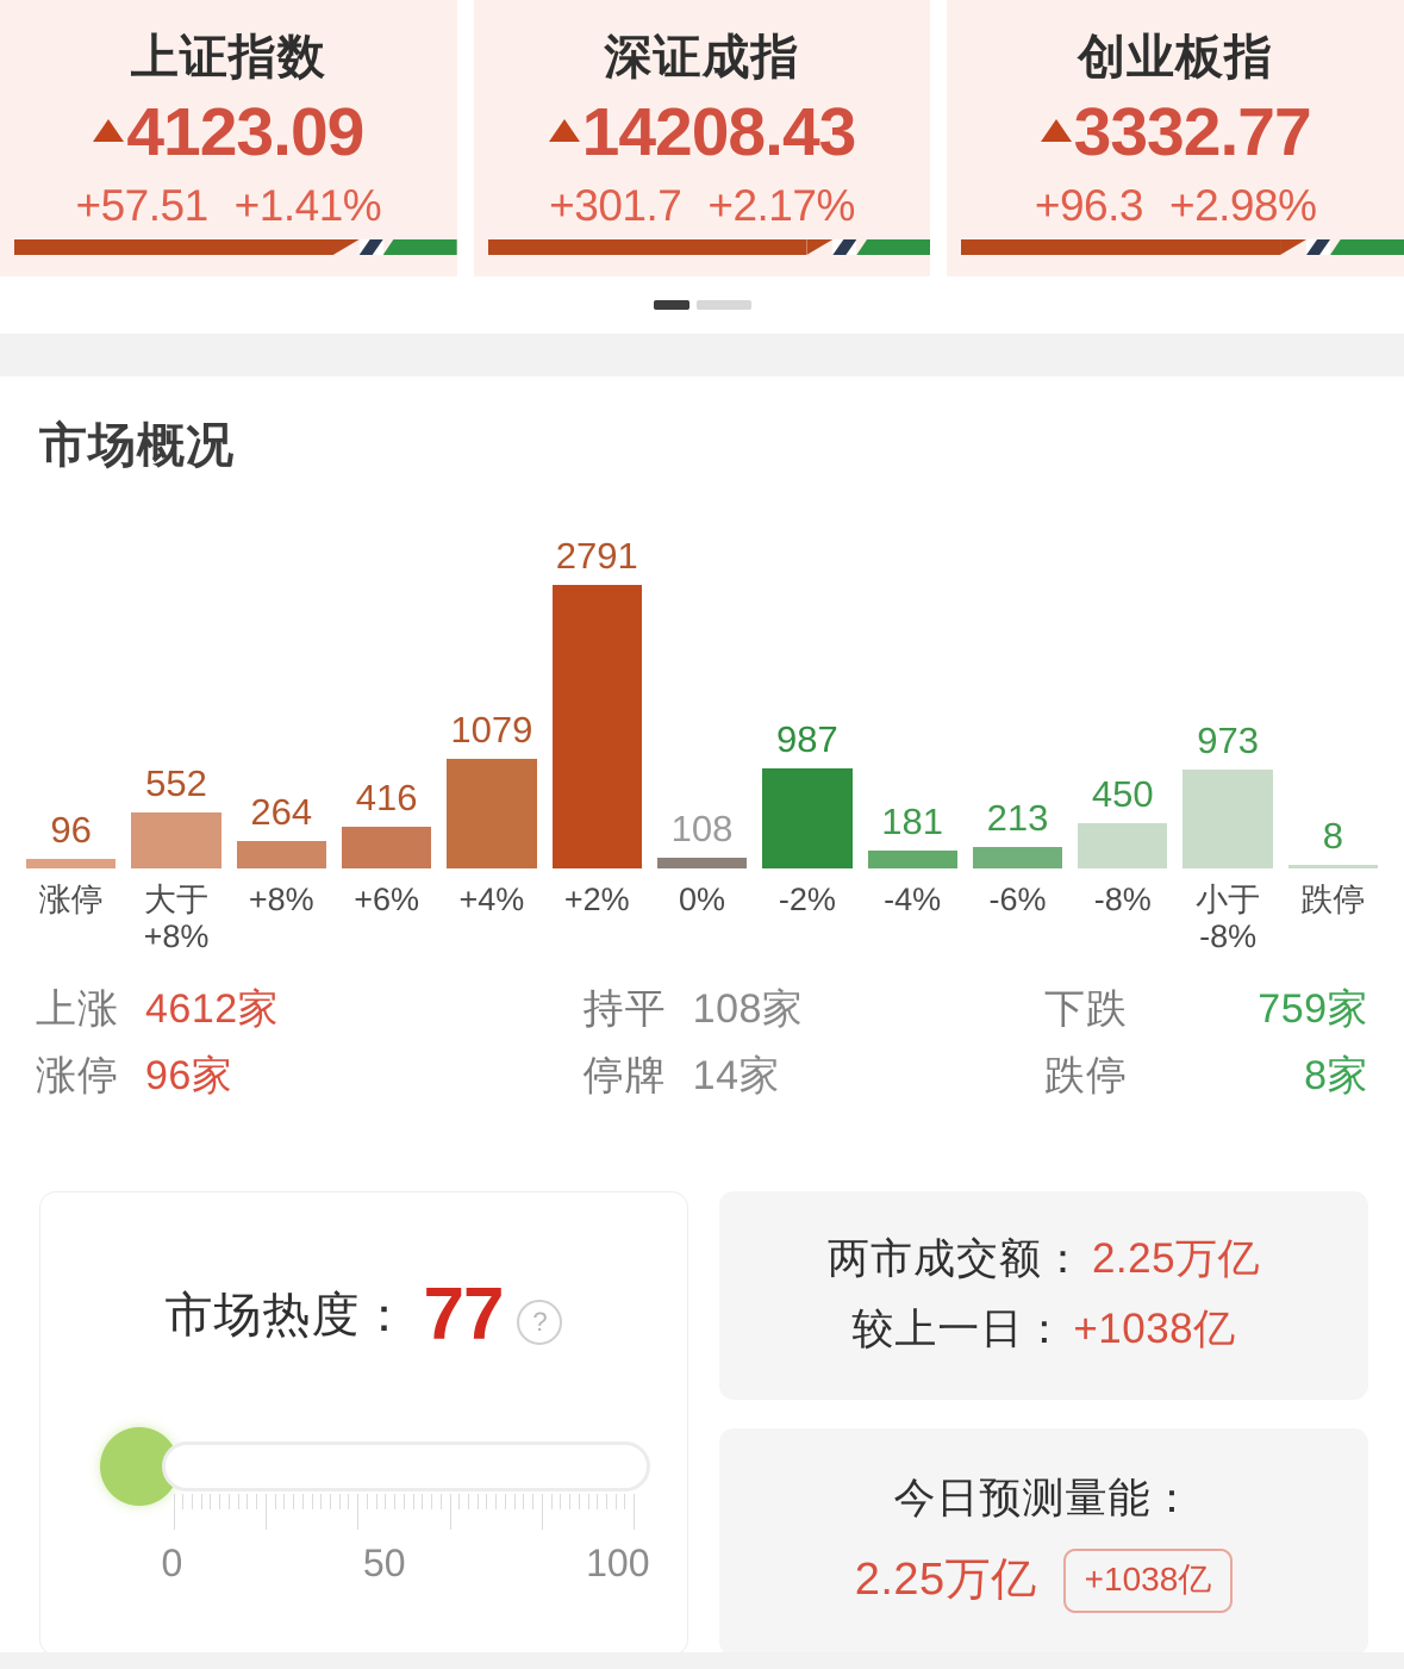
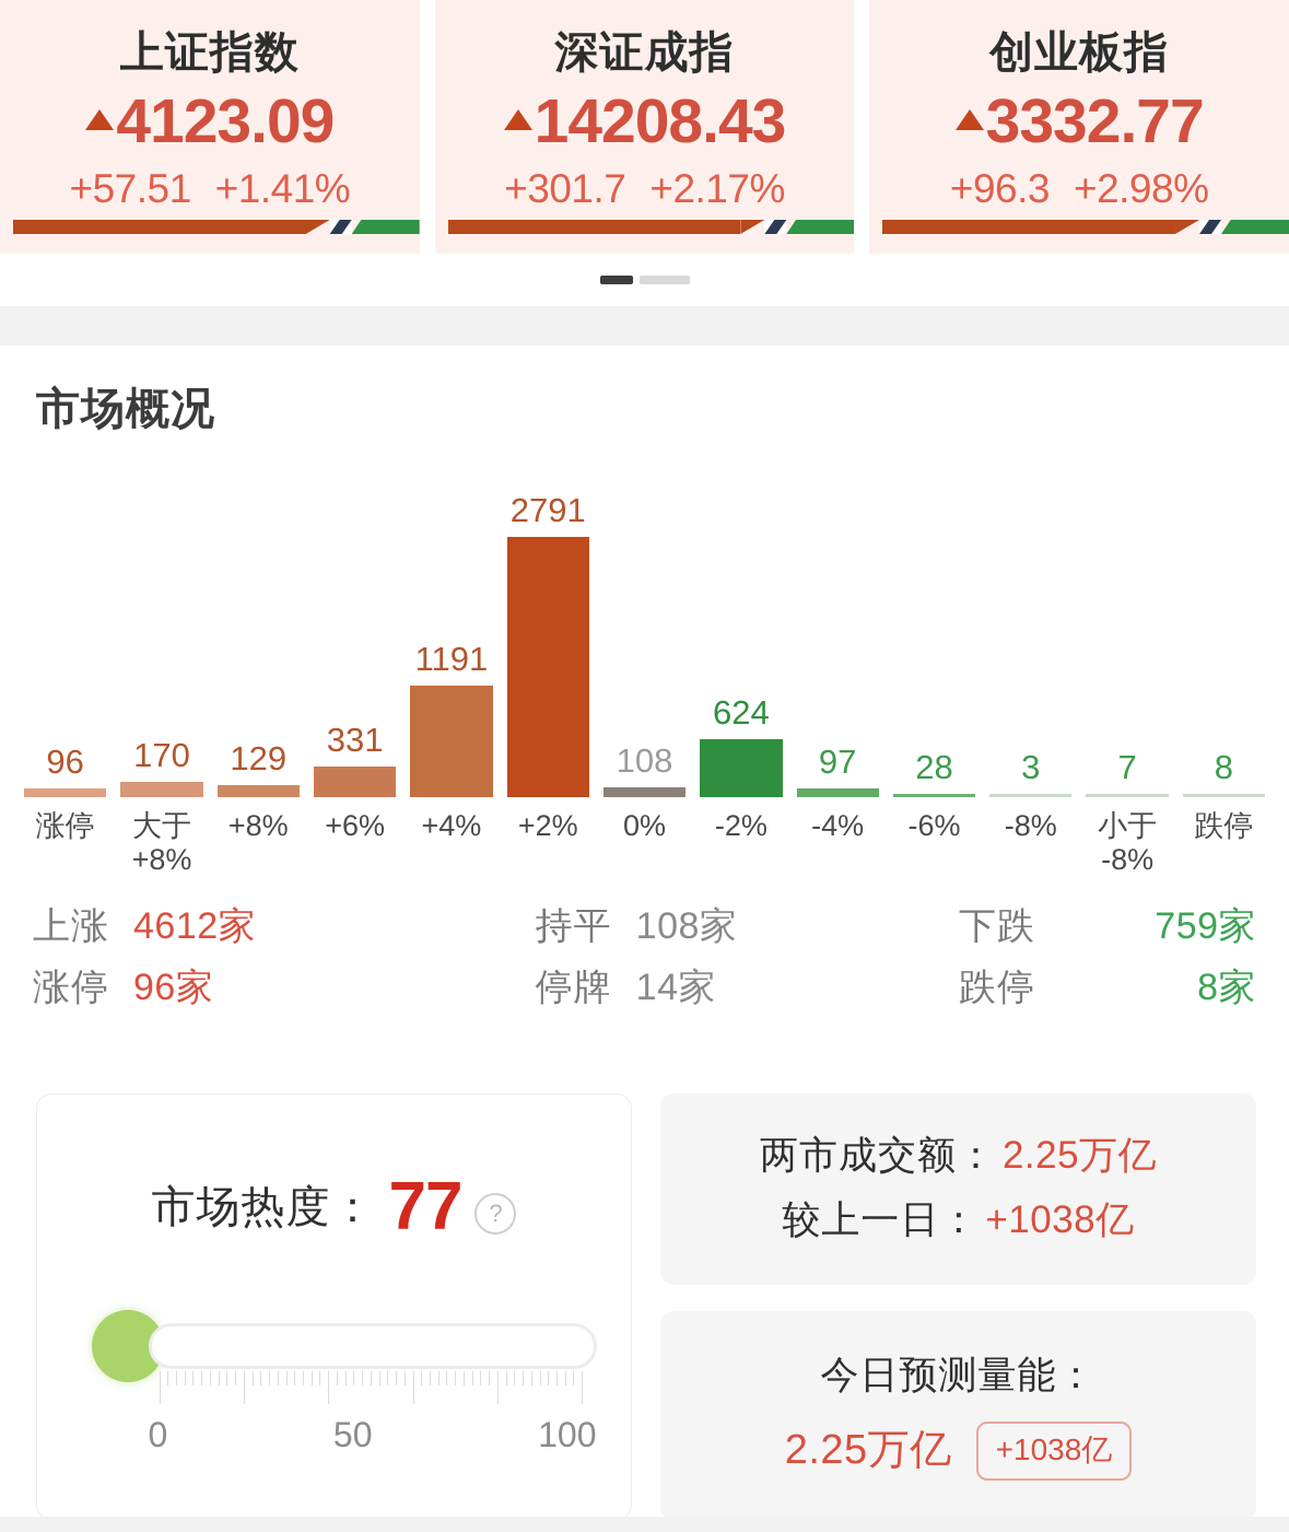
大于 +8%: 552 -> 170
+8%: 264 -> 129
+6%: 416 -> 331
+4%: 1079 -> 1191
-2%: 987 -> 624
-4%: 181 -> 97
-6%: 213 -> 28
-8%: 450 -> 3
小于 -8%: 973 -> 7
